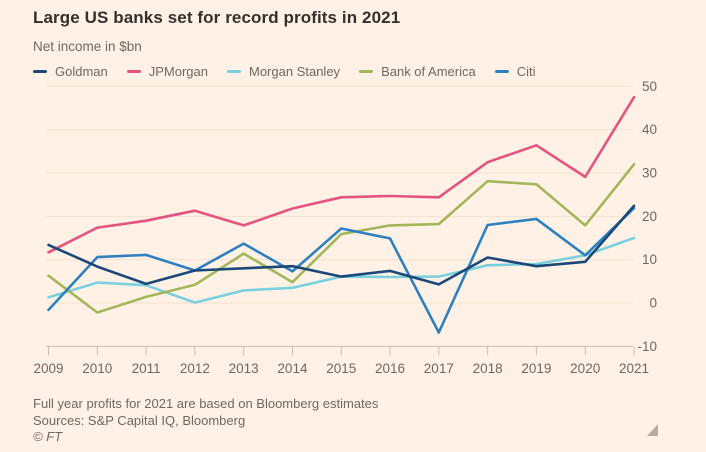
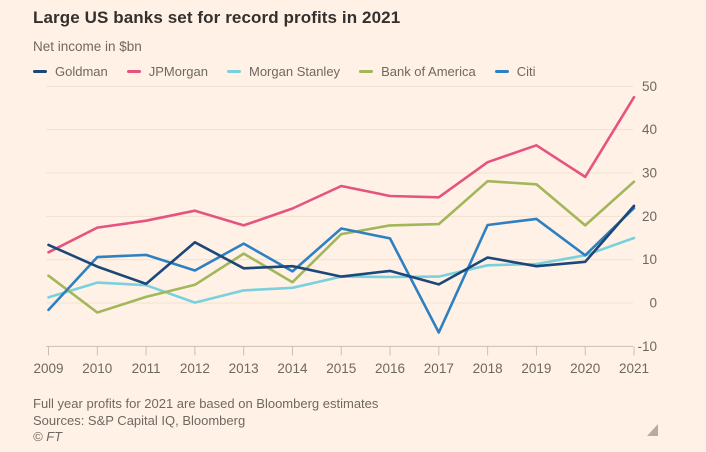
Goldman/2012: 8 -> 14
JPMorgan/2015: 24 -> 27
Bank of America/2021: 32 -> 28
